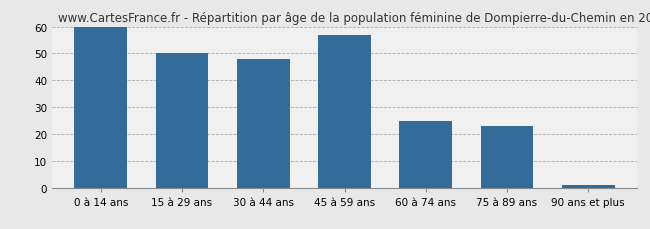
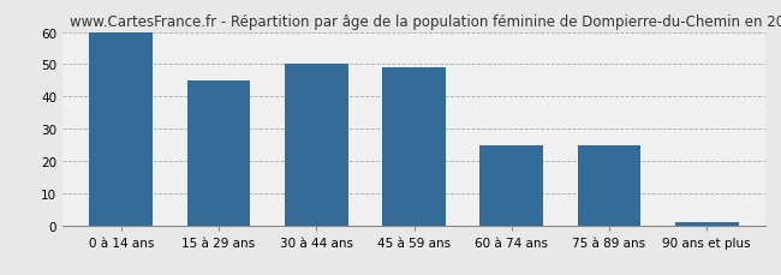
15 à 29 ans: 50 -> 45
30 à 44 ans: 48 -> 50
45 à 59 ans: 57 -> 49
75 à 89 ans: 23 -> 25
